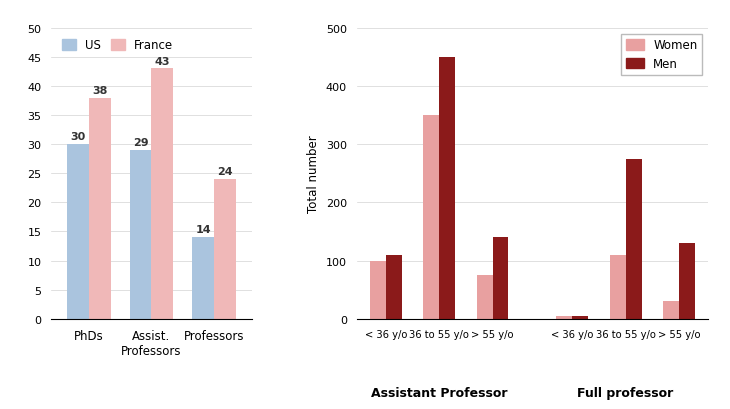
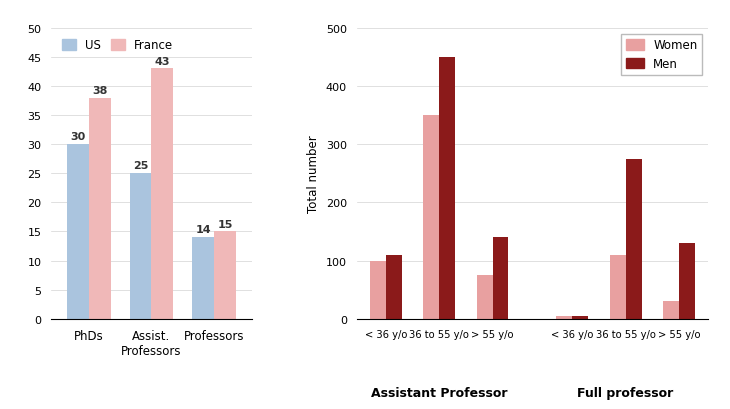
US/Assist. Professors: 29 -> 25
France/Professors: 24 -> 15
